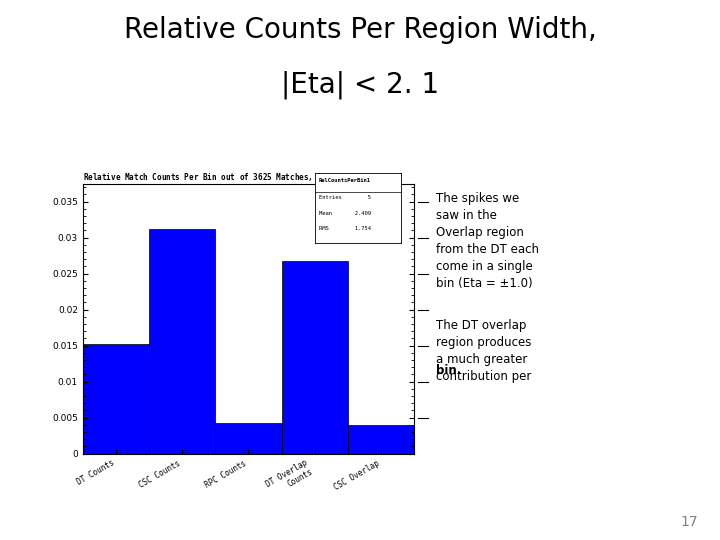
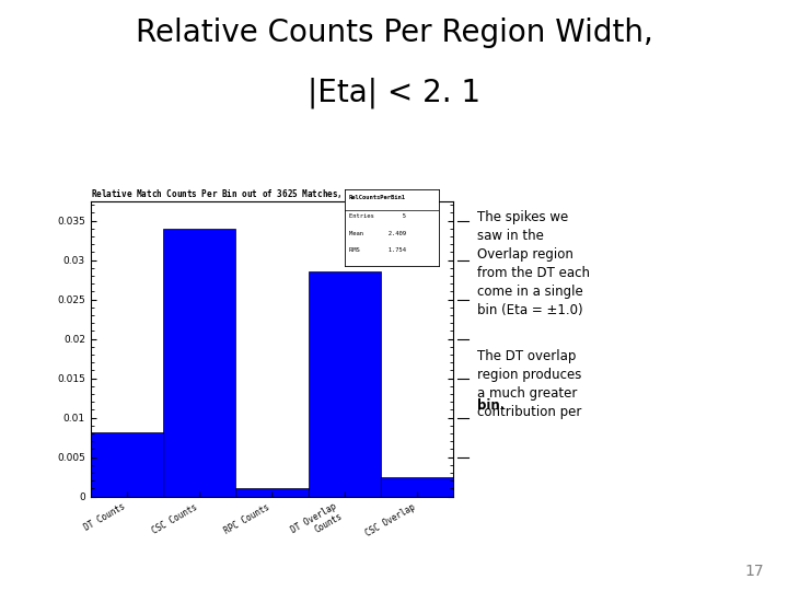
DT Counts: 0.0152 -> 0.0082
CSC Counts: 0.0312 -> 0.0340
RPC Counts: 0.0042 -> 0.0010
DT Overlap Counts: 0.0268 -> 0.0286
CSC Overlap: 0.0040 -> 0.0025
